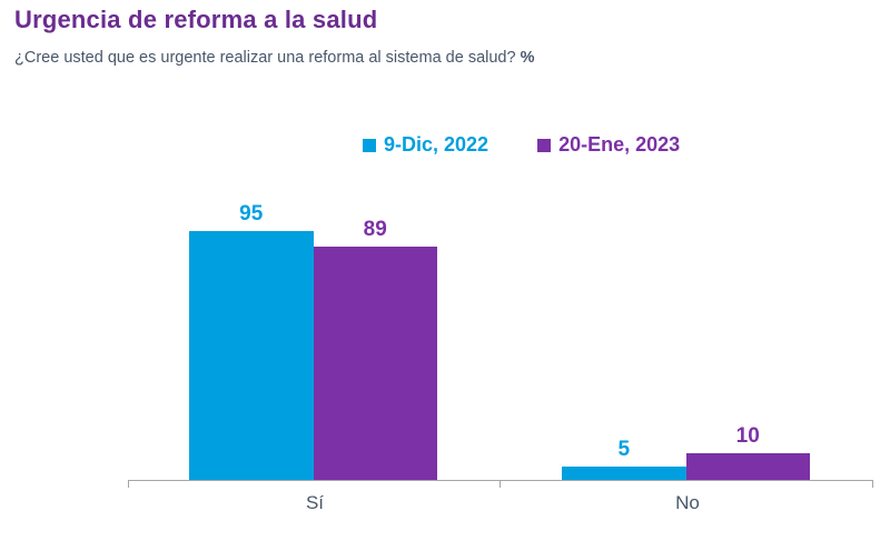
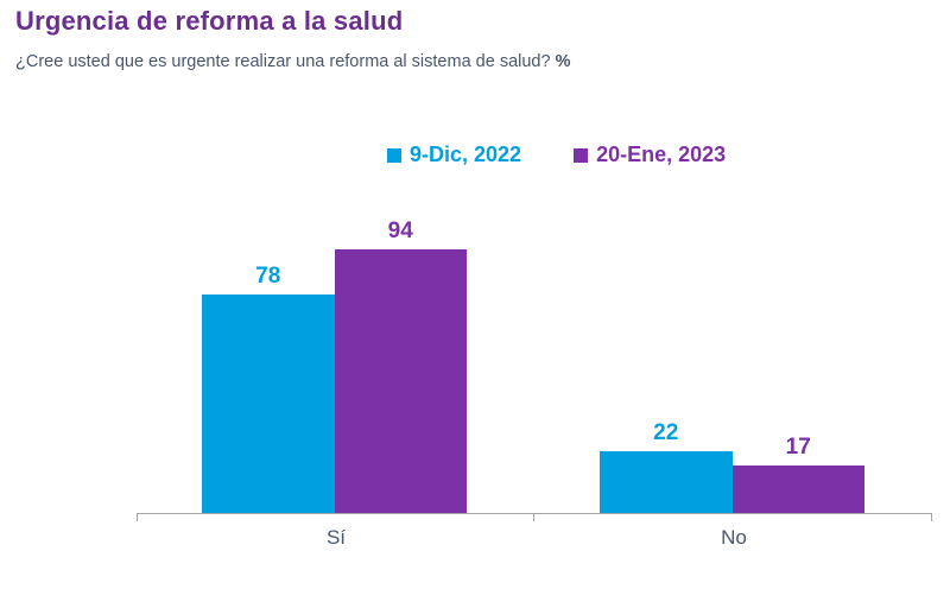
9-Dic, 2022/Sí: 95 -> 78
20-Ene, 2023/Sí: 89 -> 94
9-Dic, 2022/No: 5 -> 22
20-Ene, 2023/No: 10 -> 17
